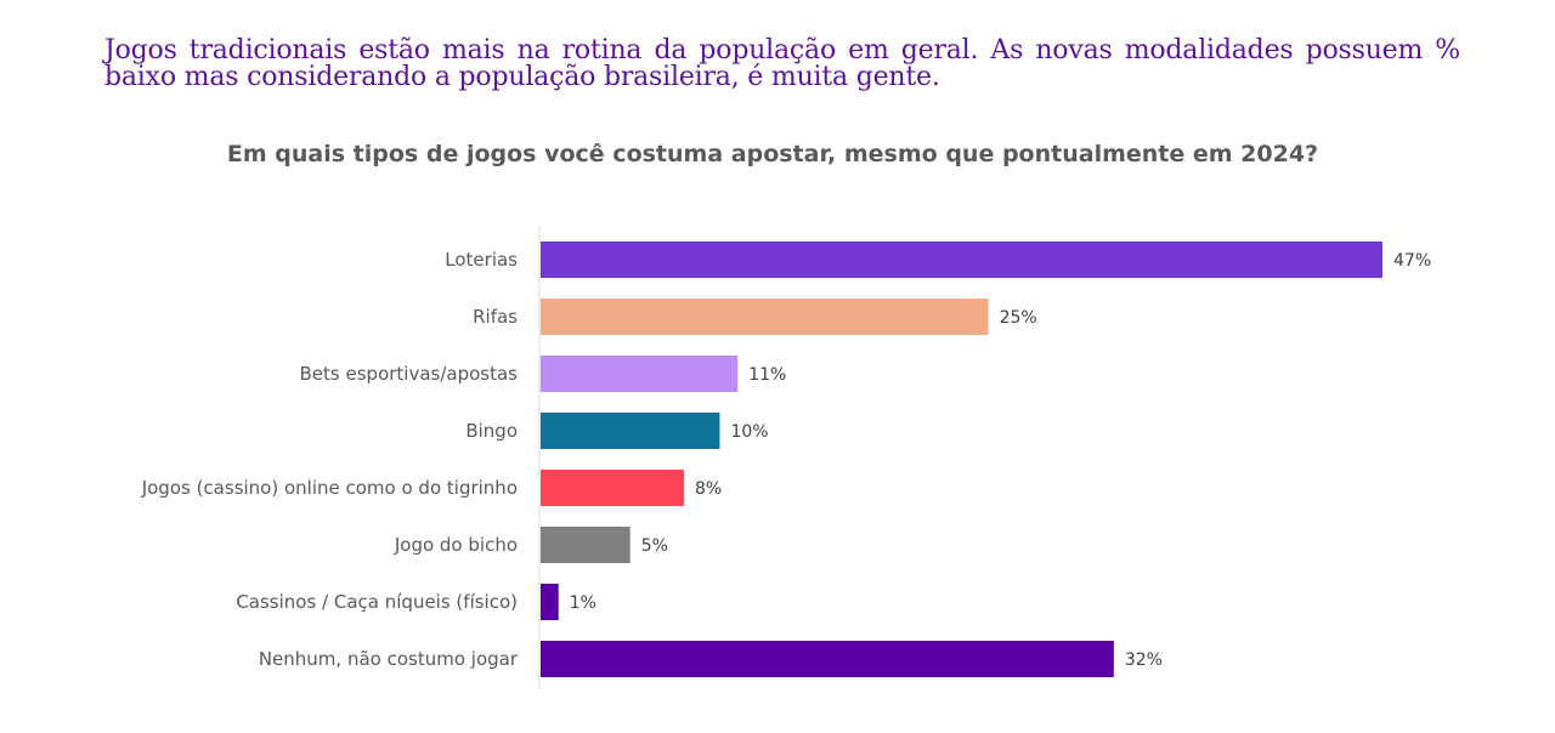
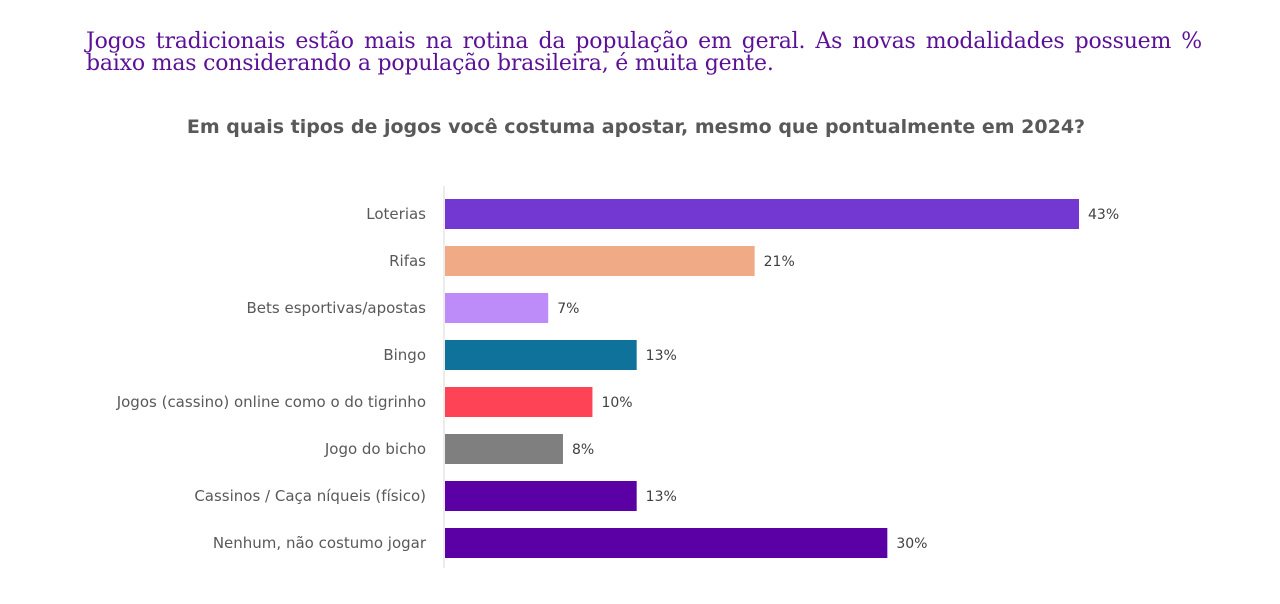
Loterias: 47% -> 43%
Rifas: 25% -> 21%
Bets esportivas/apostas: 11% -> 7%
Bingo: 10% -> 13%
Jogos (cassino) online como o do tigrinho: 8% -> 10%
Jogo do bicho: 5% -> 8%
Cassinos / Caça níqueis (físico): 1% -> 13%
Nenhum, não costumo jogar: 32% -> 30%
